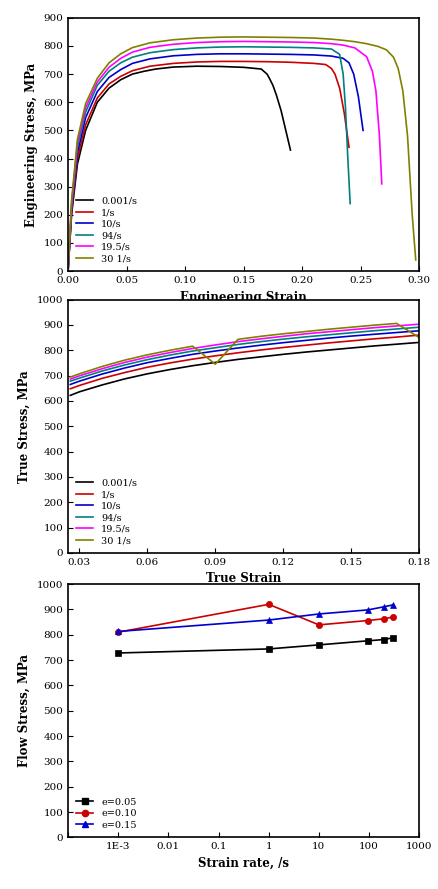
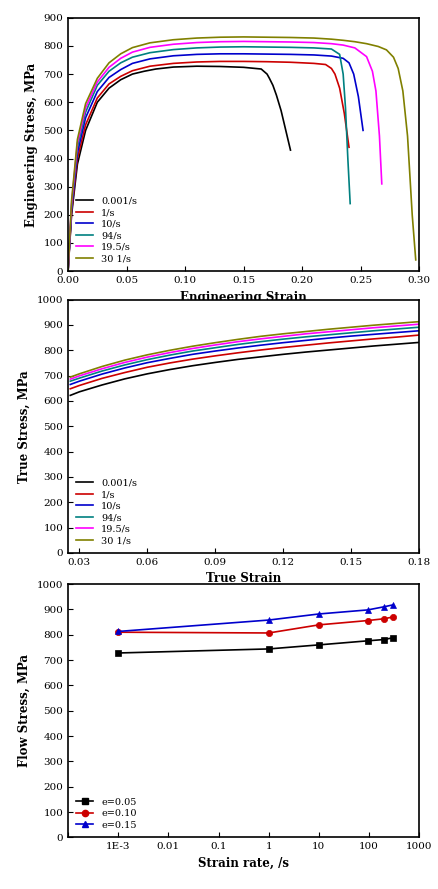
30 1/s/0.09: 745 -> 830
30 1/s/0.18: 850 -> 913
e=0.10/1: 920 -> 807
